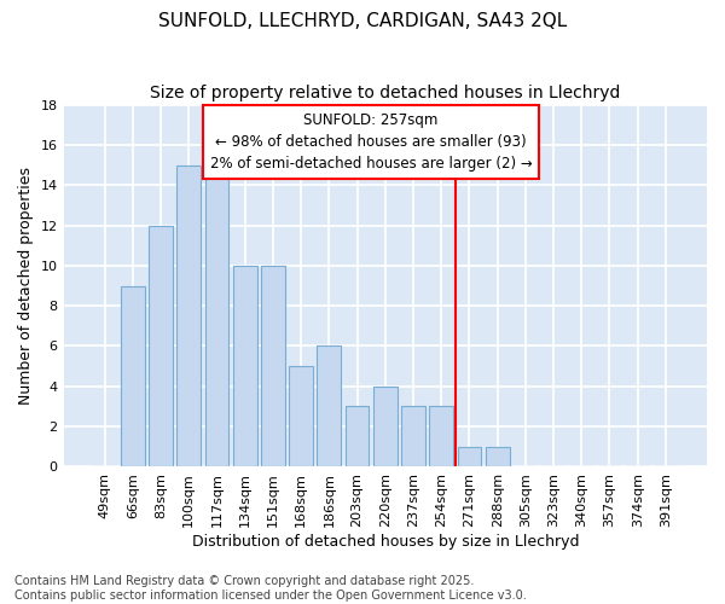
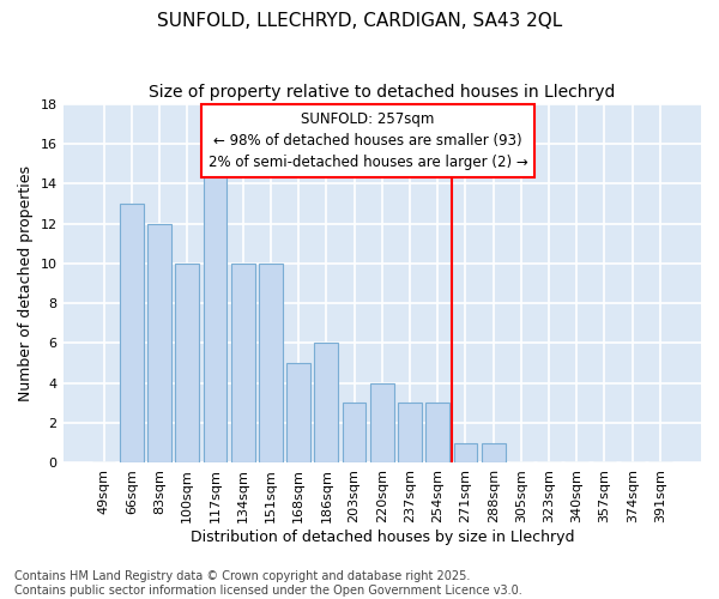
66sqm: 9 -> 13
100sqm: 15 -> 10
